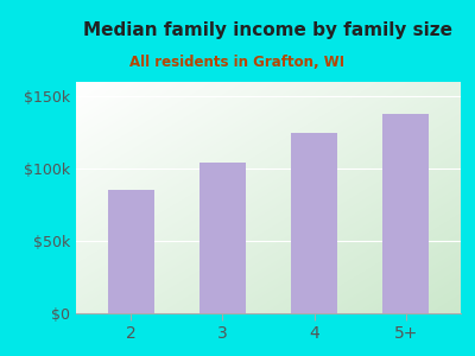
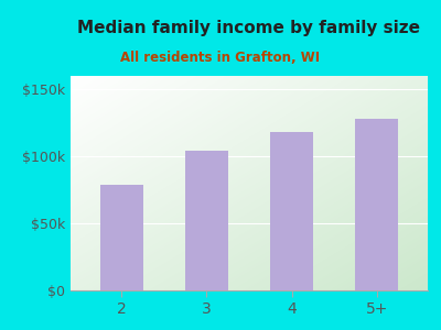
2: $85k -> $79k
4: $125k -> $118k
5+: $138k -> $128k
